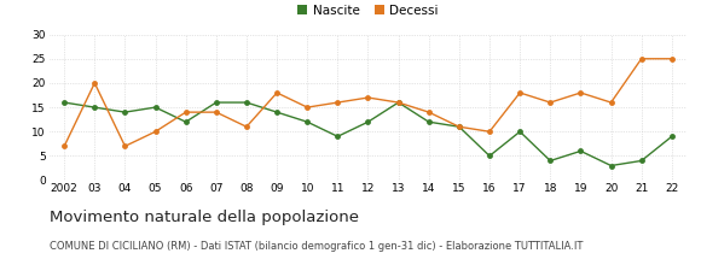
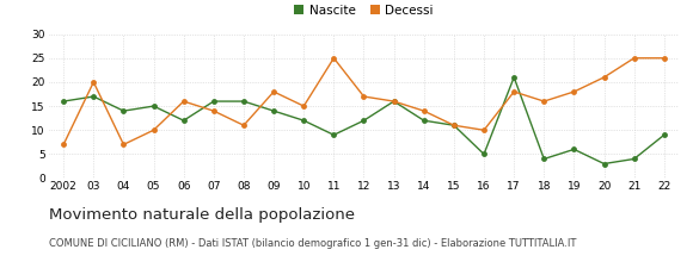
Nascite/03: 15 -> 17
Decessi/06: 14 -> 16
Decessi/11: 16 -> 25
Nascite/17: 10 -> 21
Decessi/20: 16 -> 21
